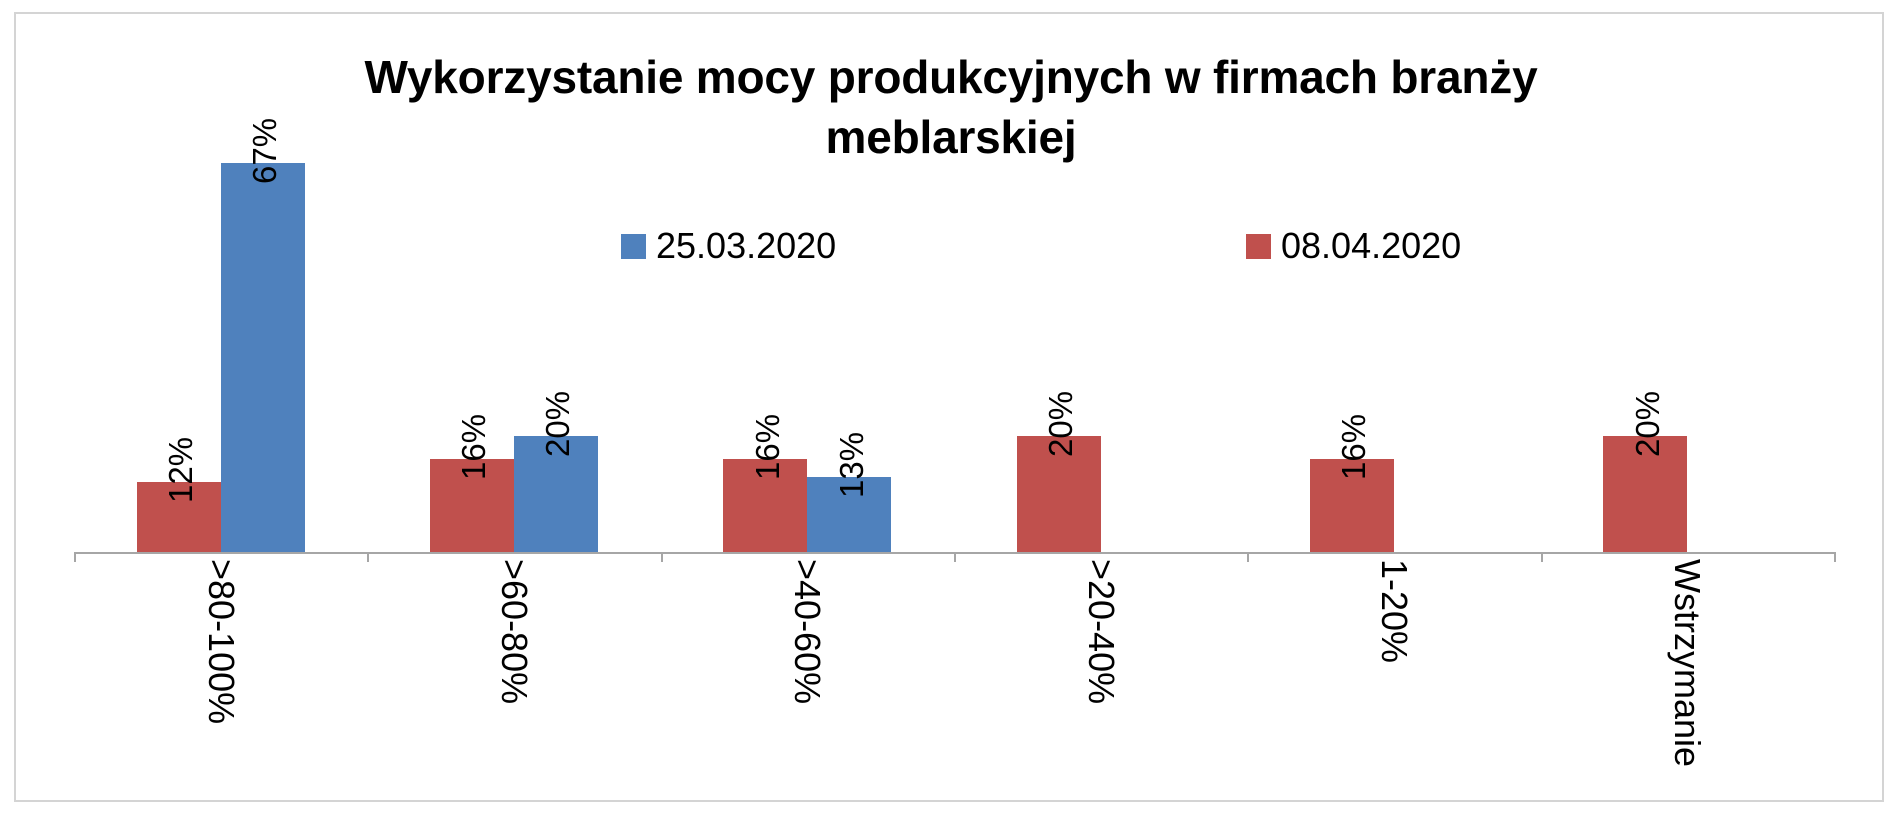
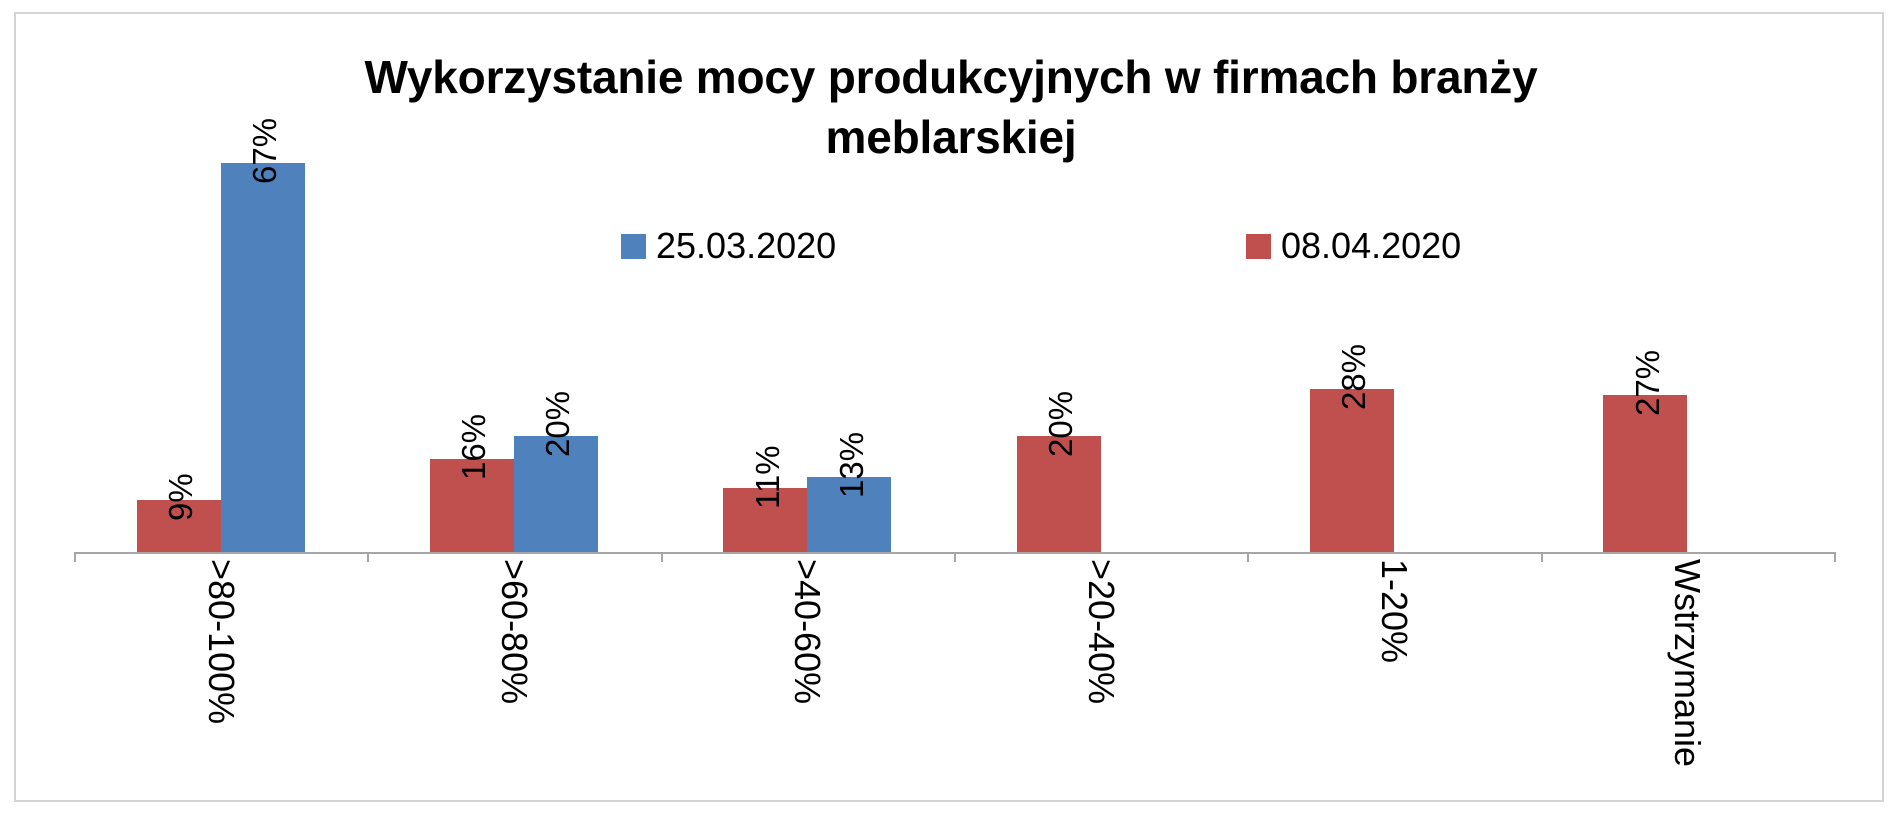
08.04.2020/>80-100%: 12% -> 9%
08.04.2020/>40-60%: 16% -> 11%
08.04.2020/1-20%: 16% -> 28%
08.04.2020/Wstrzymanie: 20% -> 27%
